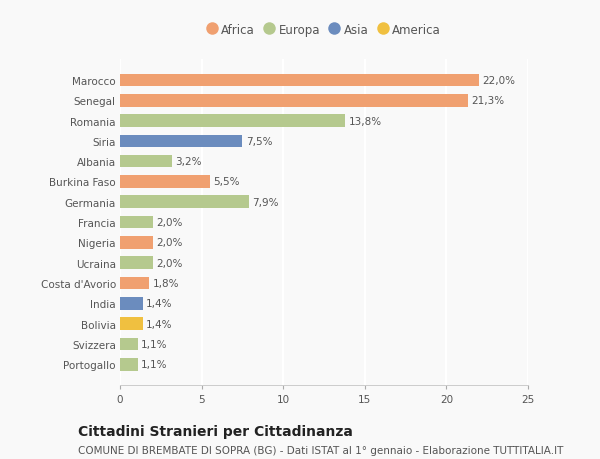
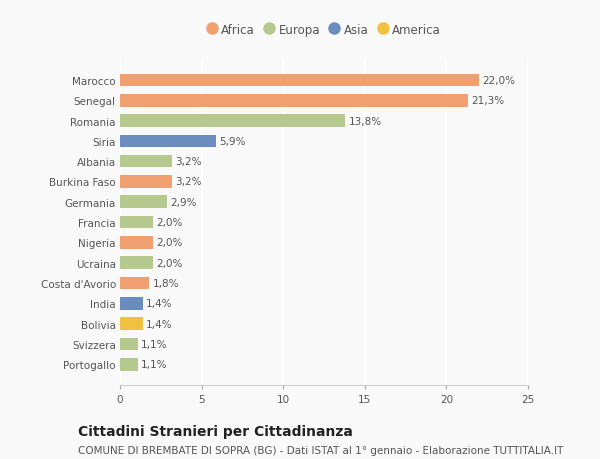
Siria: 7,5% -> 5,9%
Burkina Faso: 5,5% -> 3,2%
Germania: 7,9% -> 2,9%
